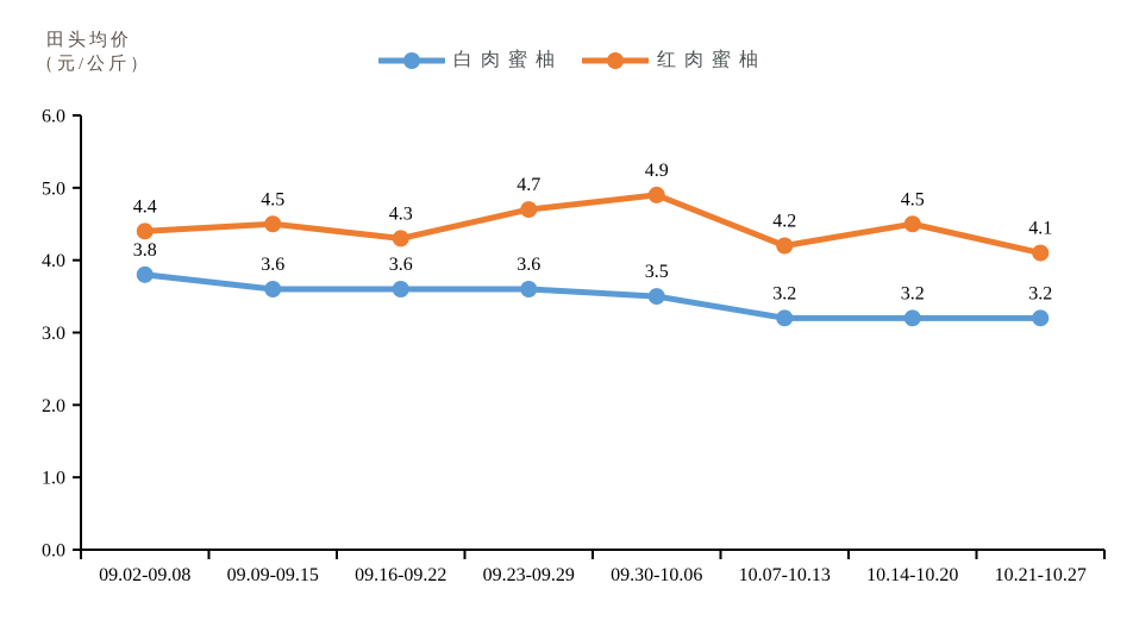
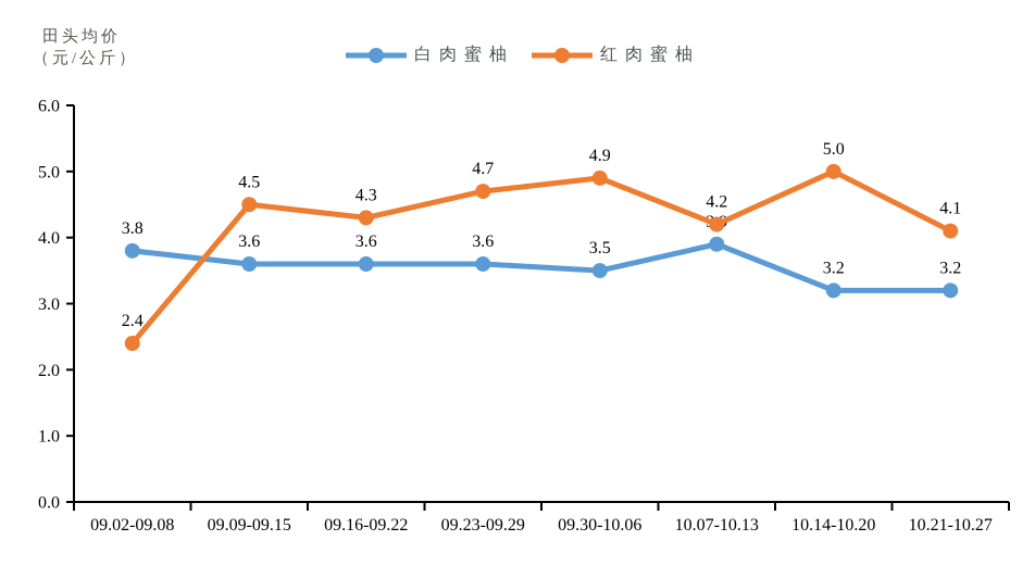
红肉蜜柚/09.02-09.08: 4.4 -> 2.4
白肉蜜柚/10.07-10.13: 3.2 -> 3.9
红肉蜜柚/10.14-10.20: 4.5 -> 5.0
